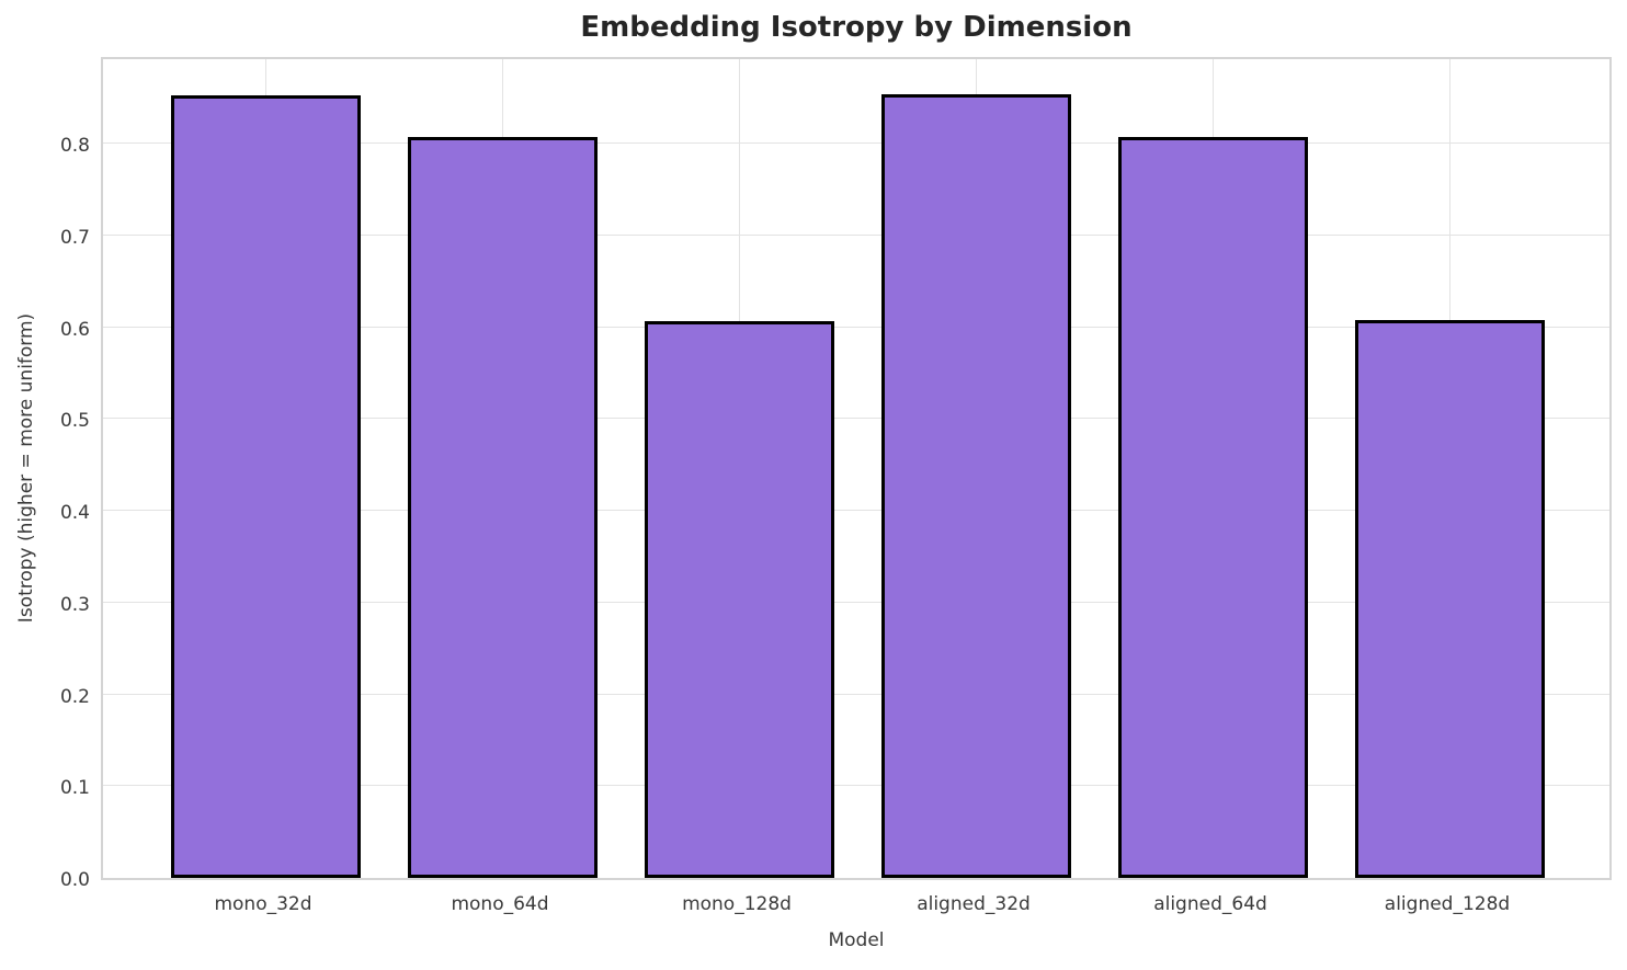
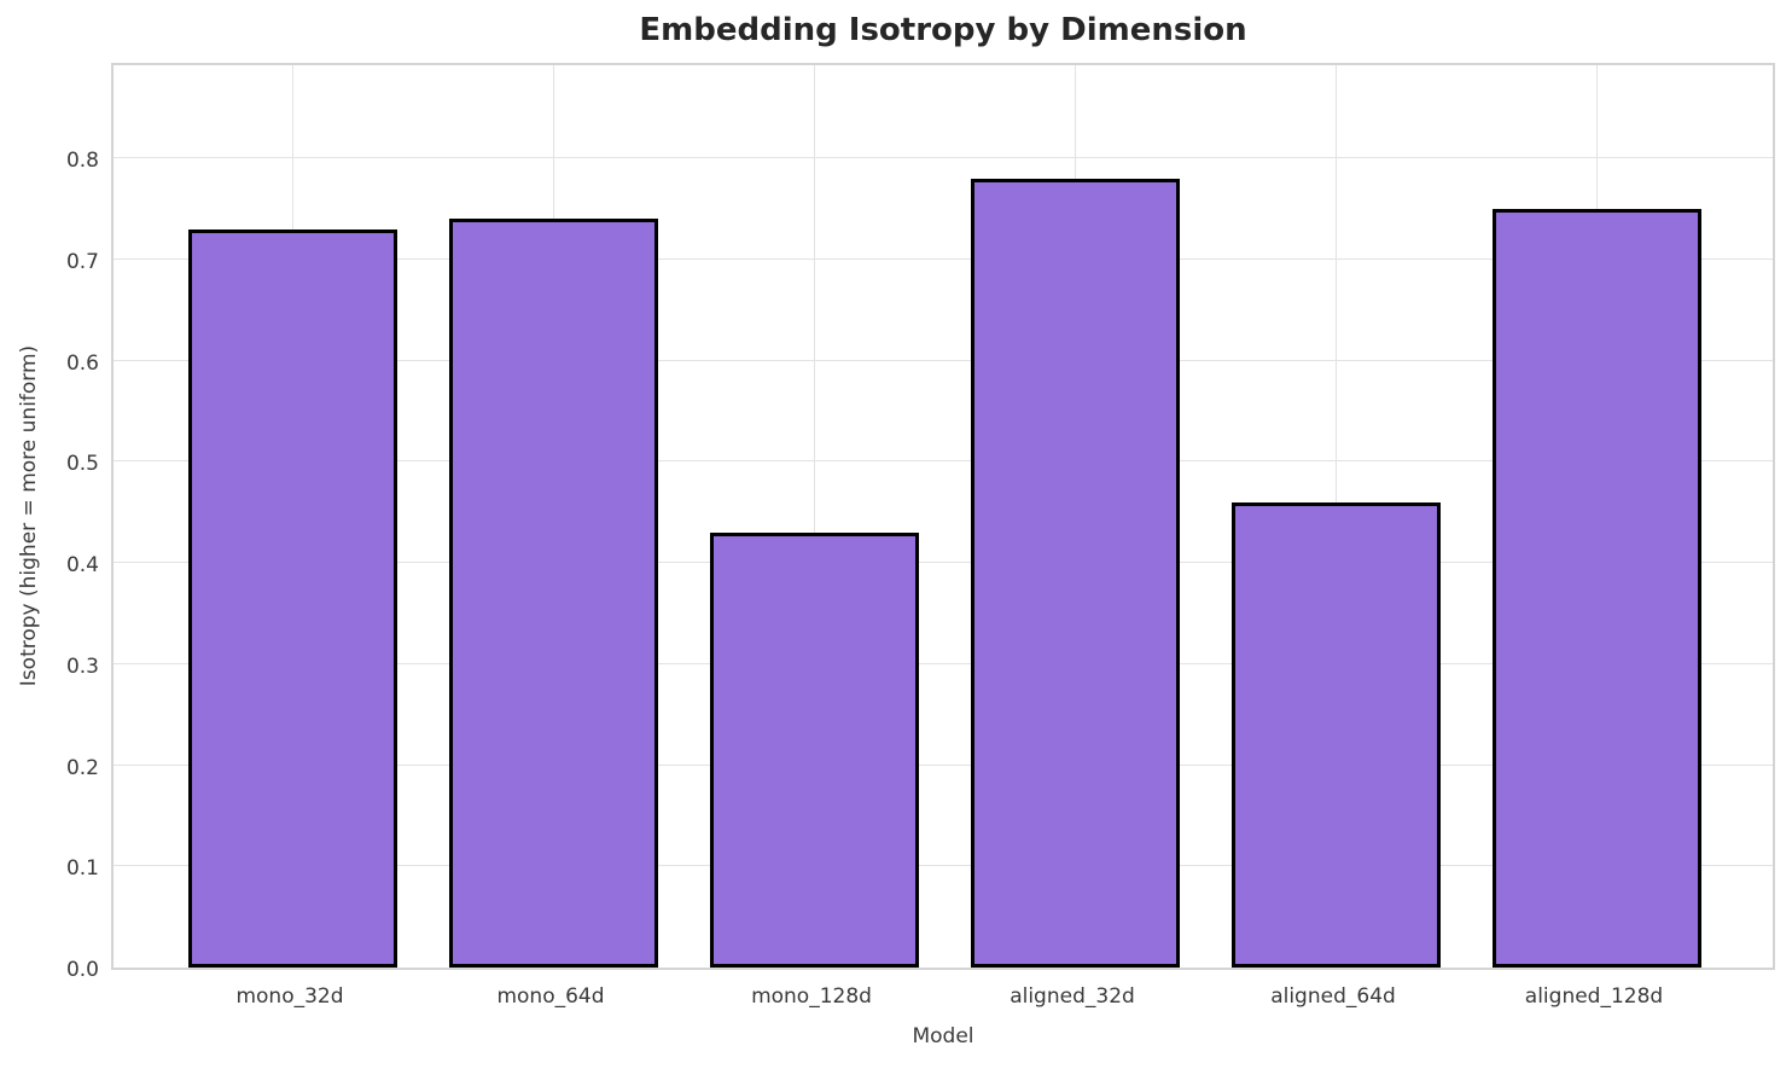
mono_32d: 0.85 -> 0.73
mono_64d: 0.81 -> 0.74
mono_128d: 0.61 -> 0.43
aligned_32d: 0.85 -> 0.78
aligned_64d: 0.81 -> 0.46
aligned_128d: 0.61 -> 0.75
